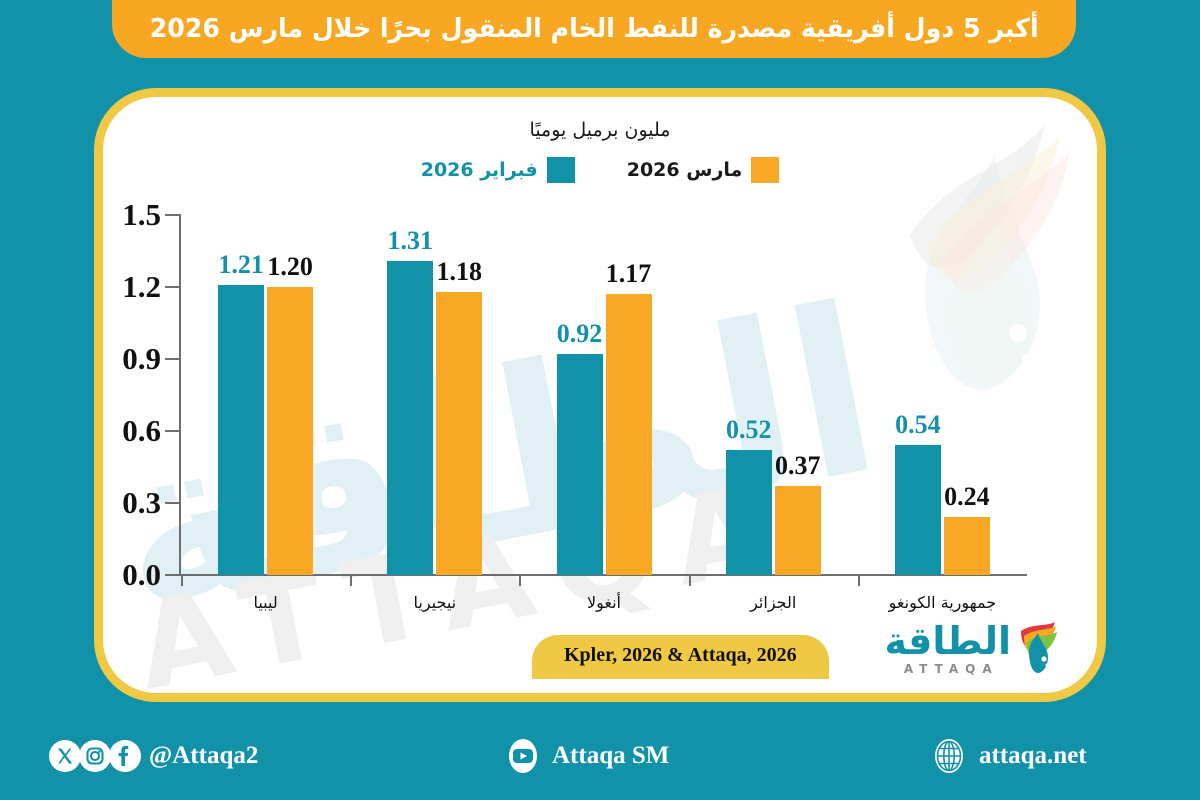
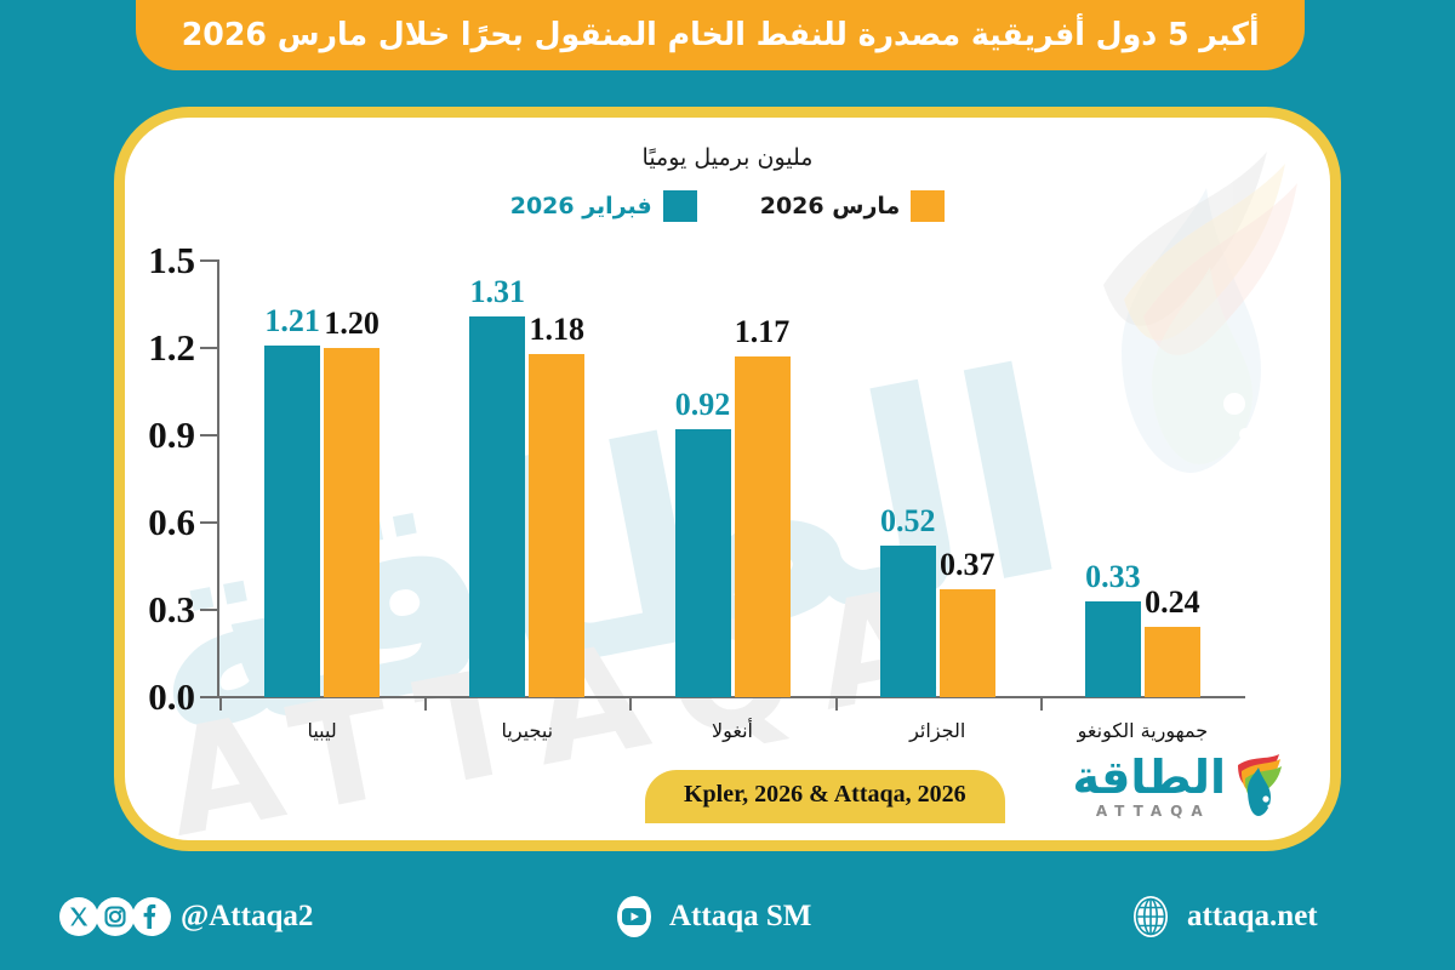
فبراير 2026/جمهورية الكونغو: 0.54 -> 0.33
